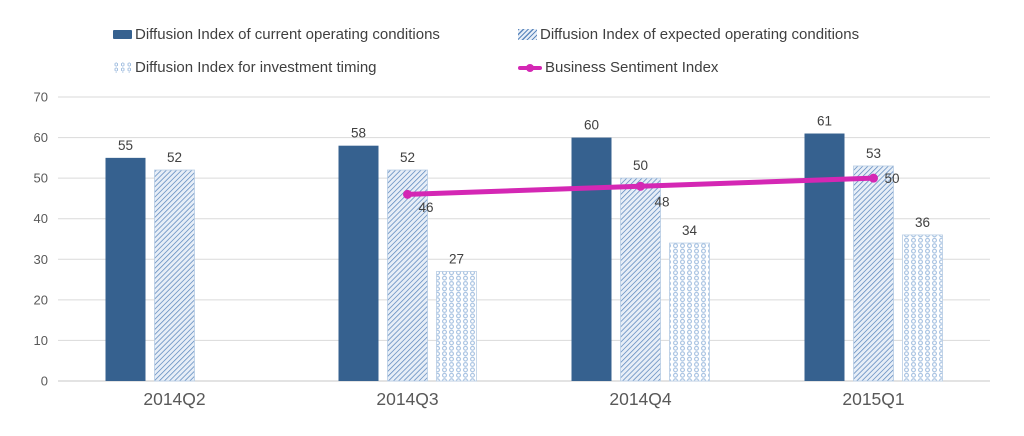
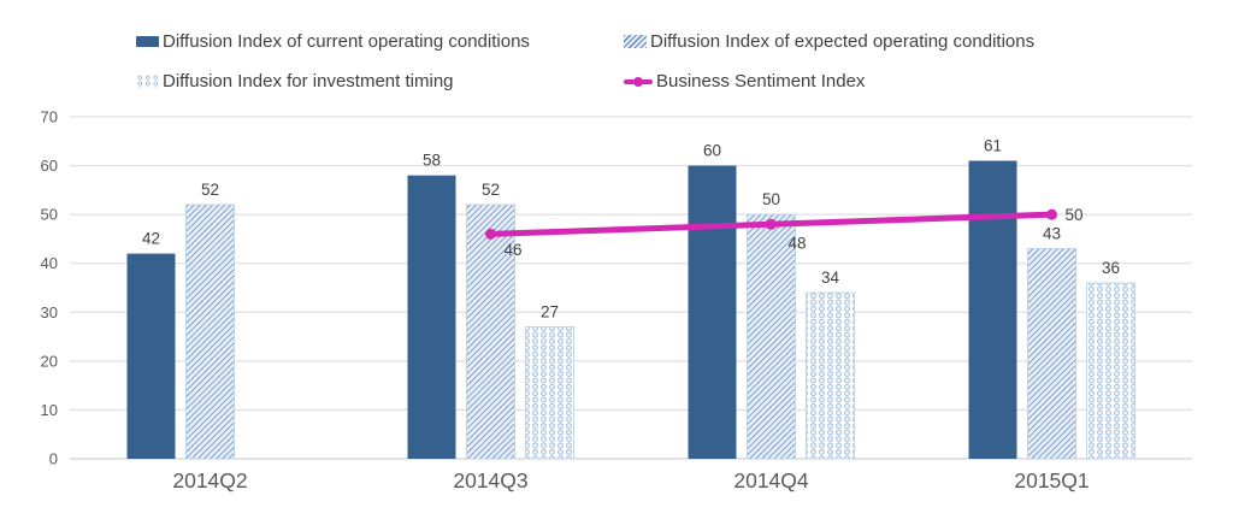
Diffusion Index of current operating conditions/2014Q2: 55 -> 42
Diffusion Index of expected operating conditions/2015Q1: 53 -> 43
